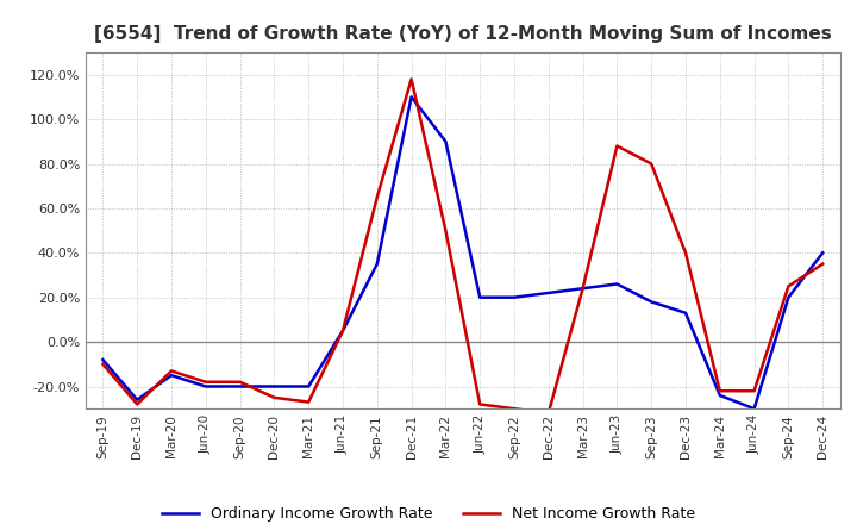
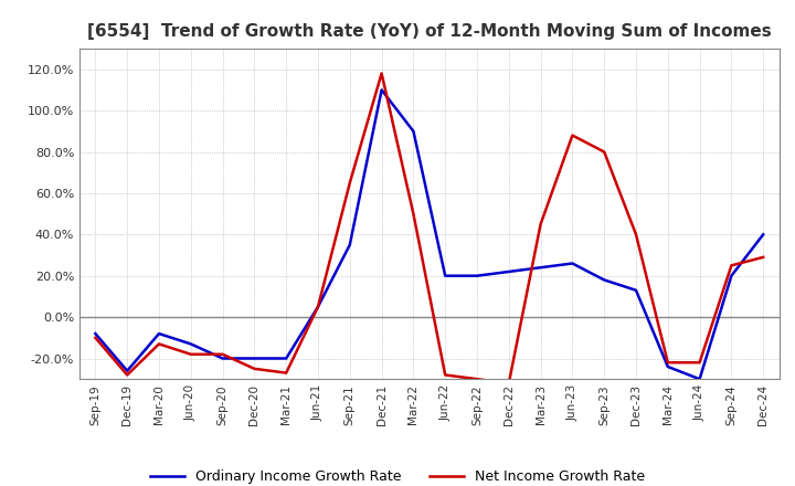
Ordinary Income Growth Rate/Mar-20: -15% -> -8%
Ordinary Income Growth Rate/Jun-20: -20% -> -13%
Net Income Growth Rate/Mar-23: 24% -> 45%
Net Income Growth Rate/Dec-24: 35% -> 29%
